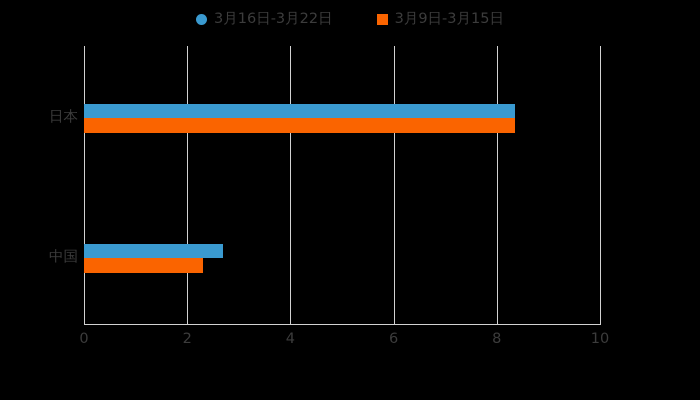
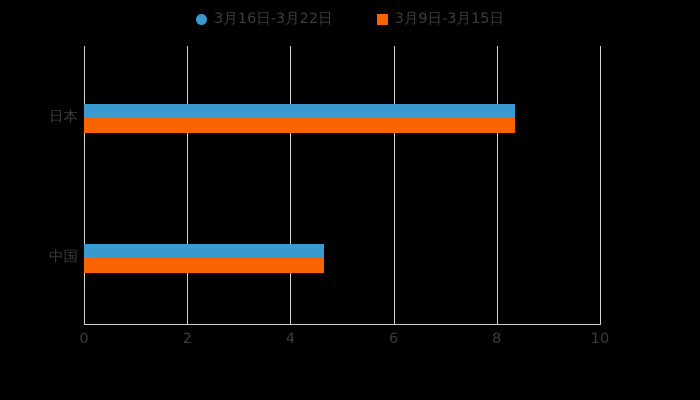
3月16日-3月22日/中国: 2.7 -> 4.7
3月9日-3月15日/中国: 2.3 -> 4.7
